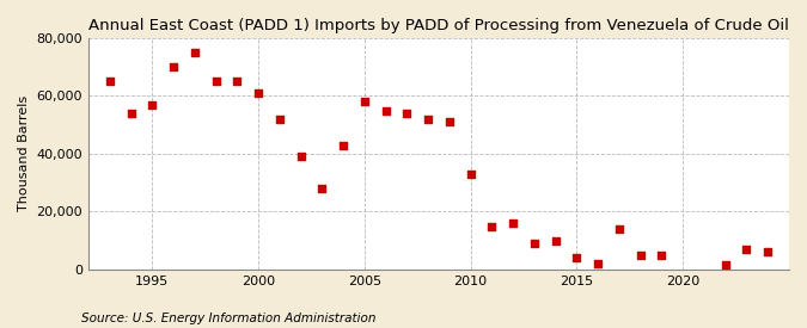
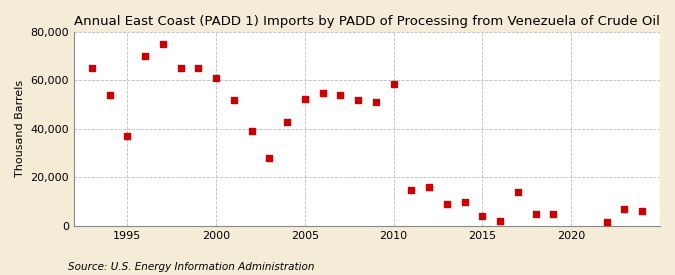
1995: 57,000 -> 37,000
2005: 58,000 -> 52,500
2010: 33,000 -> 58,500
